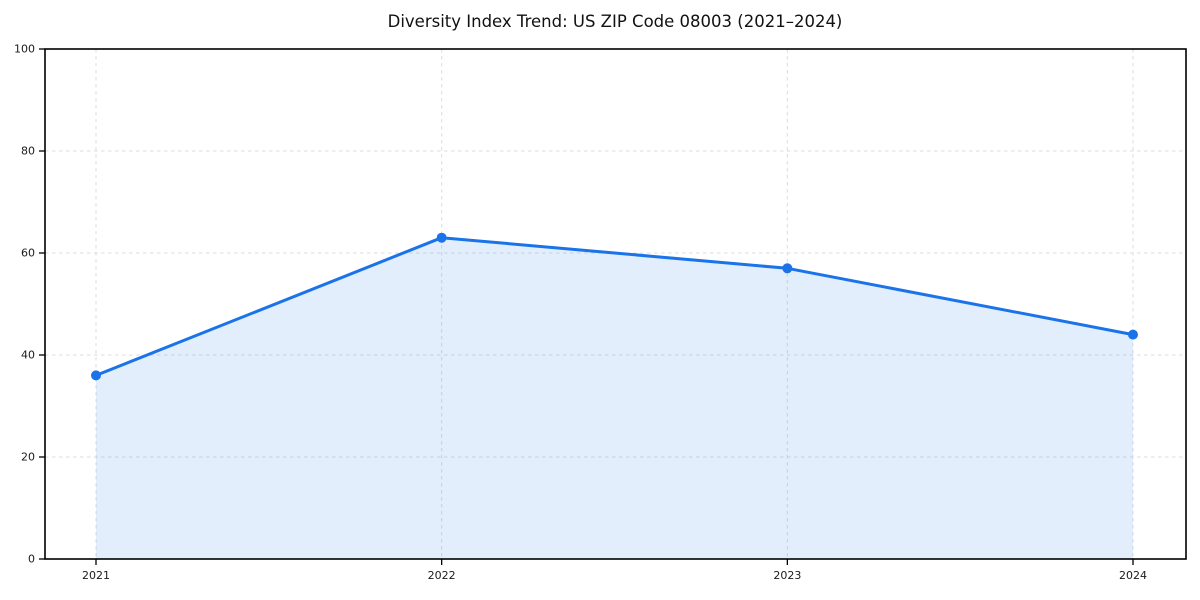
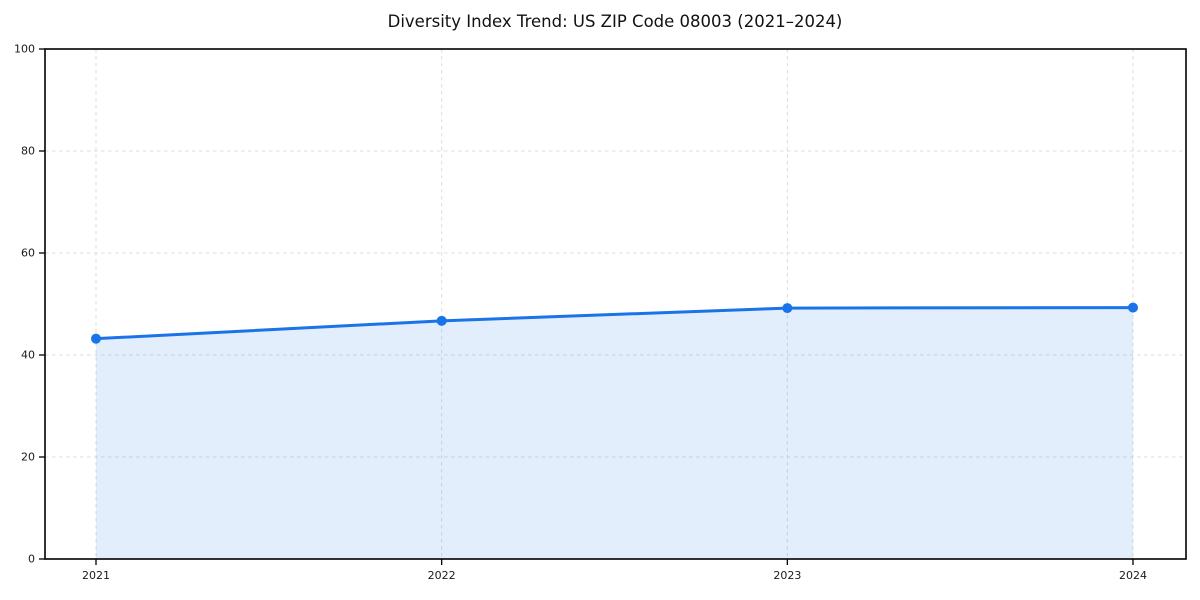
2021: 36 -> 43
2022: 63 -> 47
2023: 57 -> 49
2024: 44 -> 49
